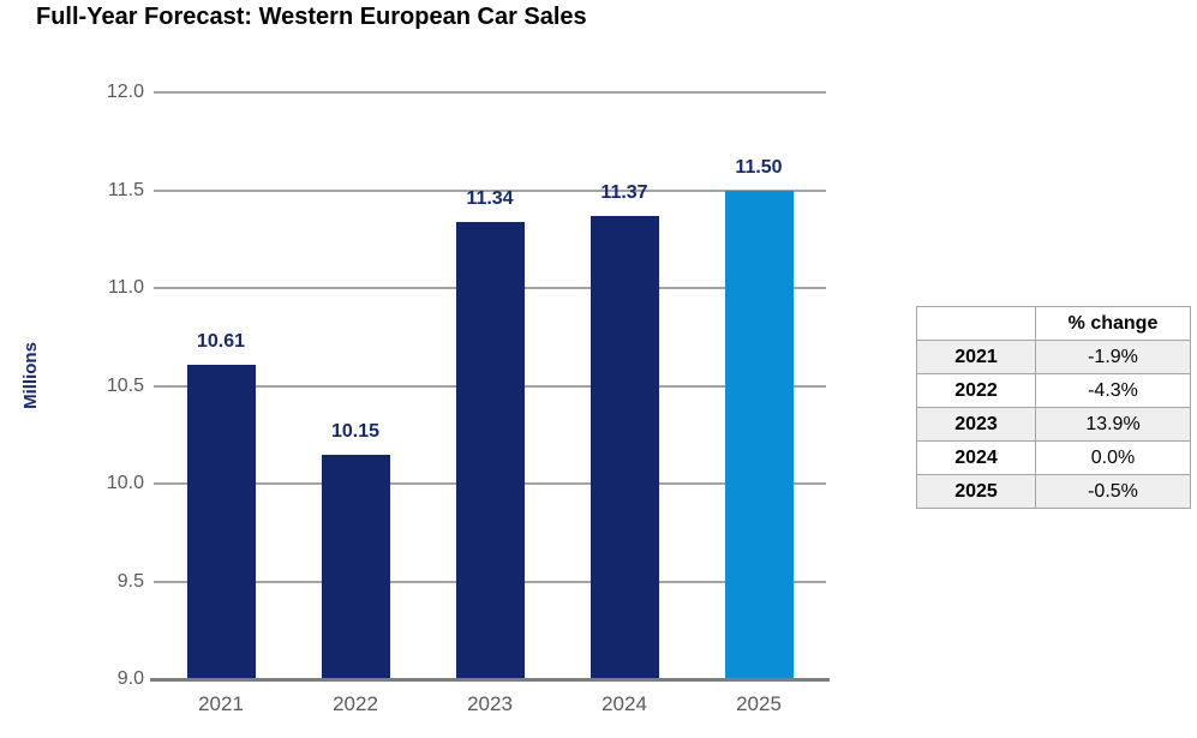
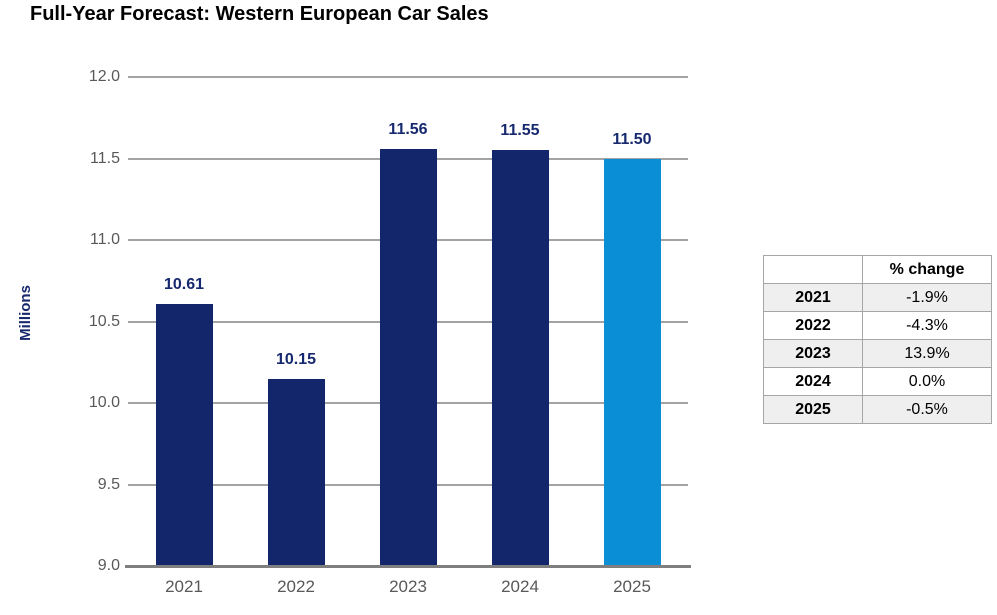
2023: 11.34 -> 11.56
2024: 11.37 -> 11.55
